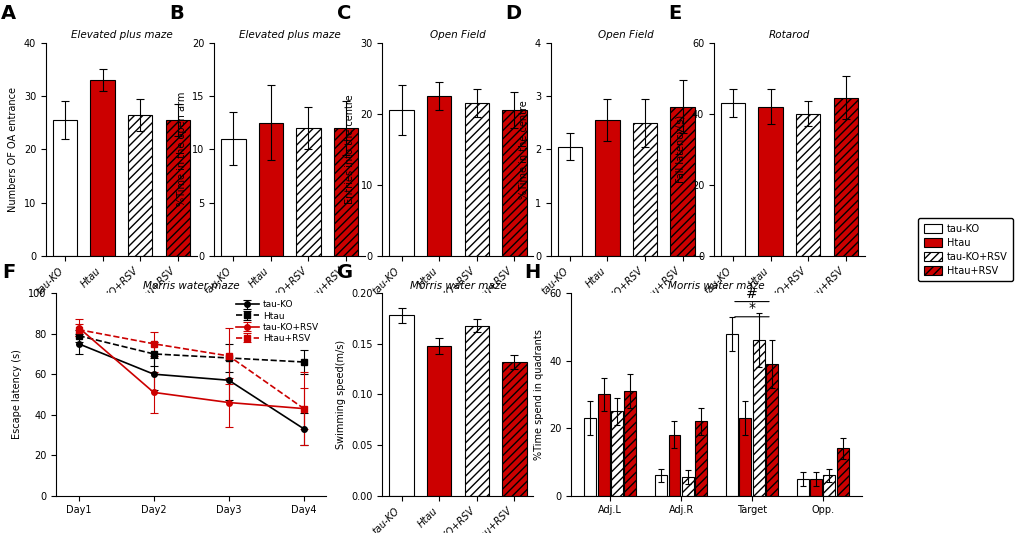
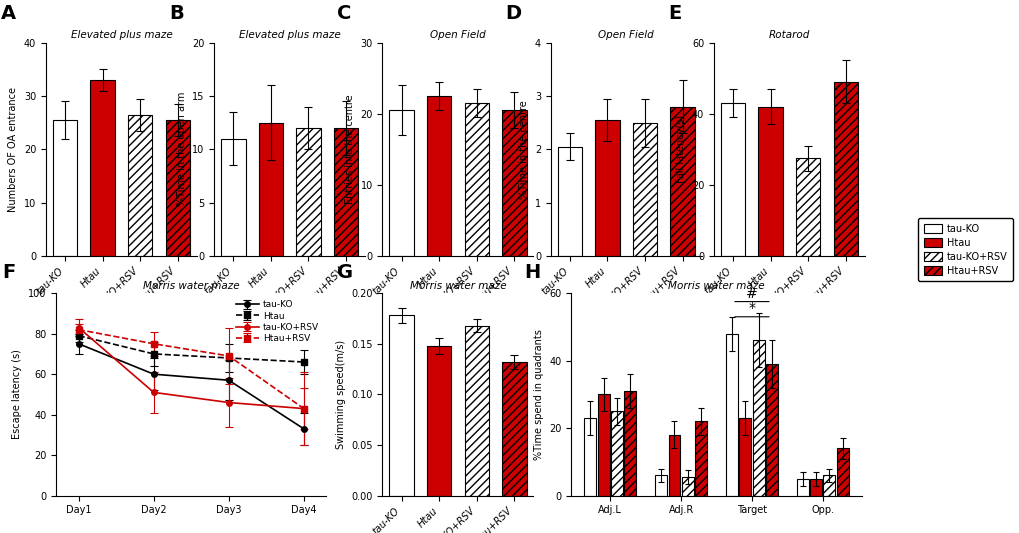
Rotarod/tau-KO+RSV: 40.0 -> 27.5
Rotarod/Htau+RSV: 44.5 -> 49.0
